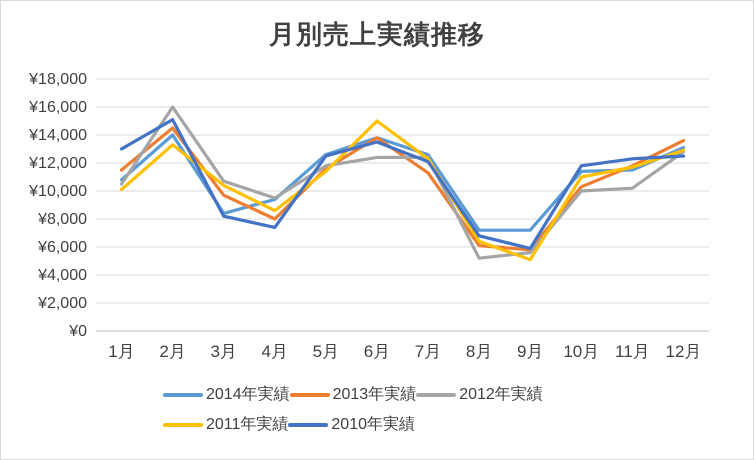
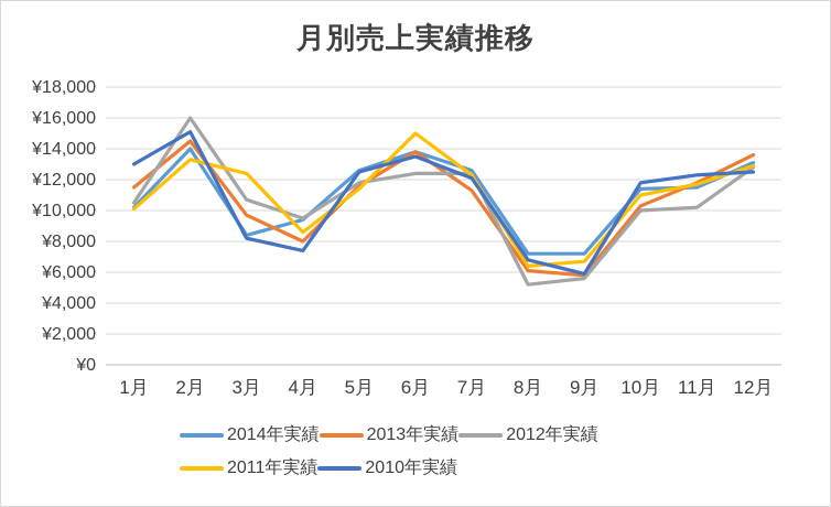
2014年実績/1月: ¥10800 -> ¥10200
2011年実績/3月: ¥10400 -> ¥12400
2011年実績/9月: ¥5100 -> ¥6700
